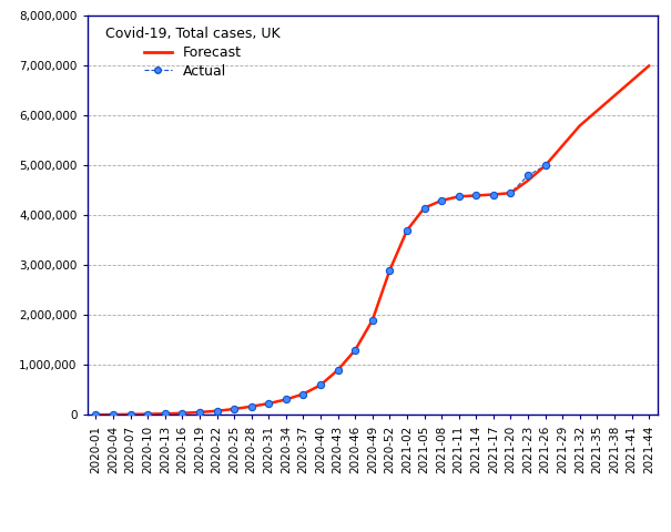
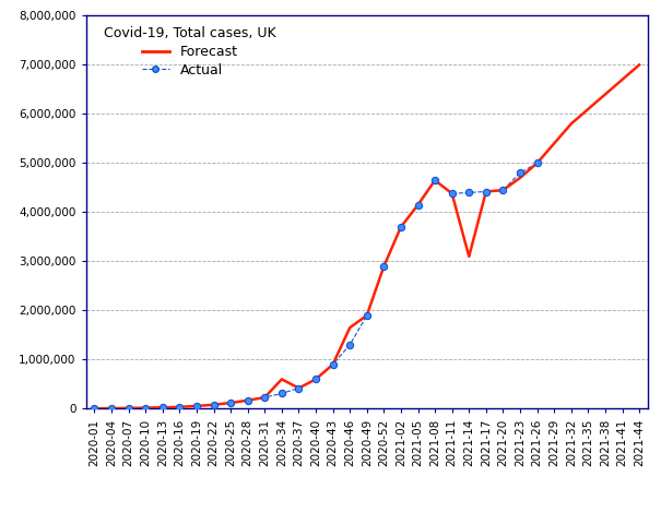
Forecast/2020-34: 310,000 -> 600,000
Forecast/2020-46: 1,300,000 -> 1,650,000
Forecast/2021-08: 4,300,000 -> 4,650,000
Actual/2021-08: 4,300,000 -> 4,650,000
Forecast/2021-14: 4,400,000 -> 3,100,000
